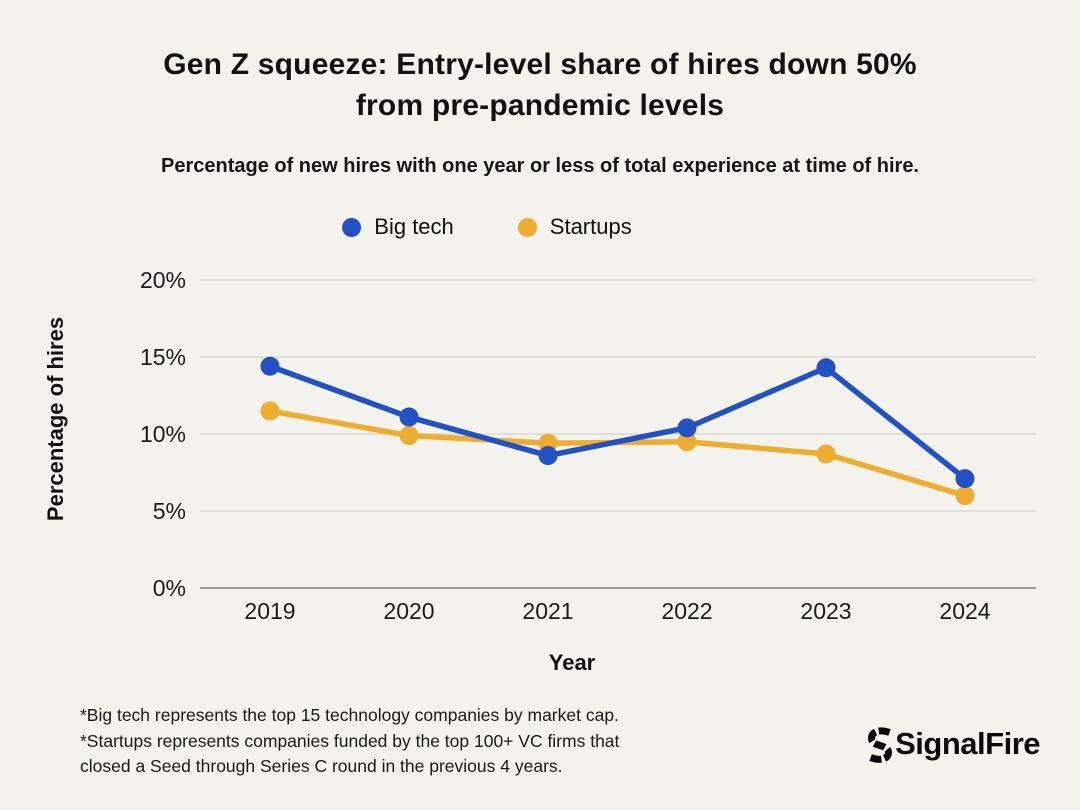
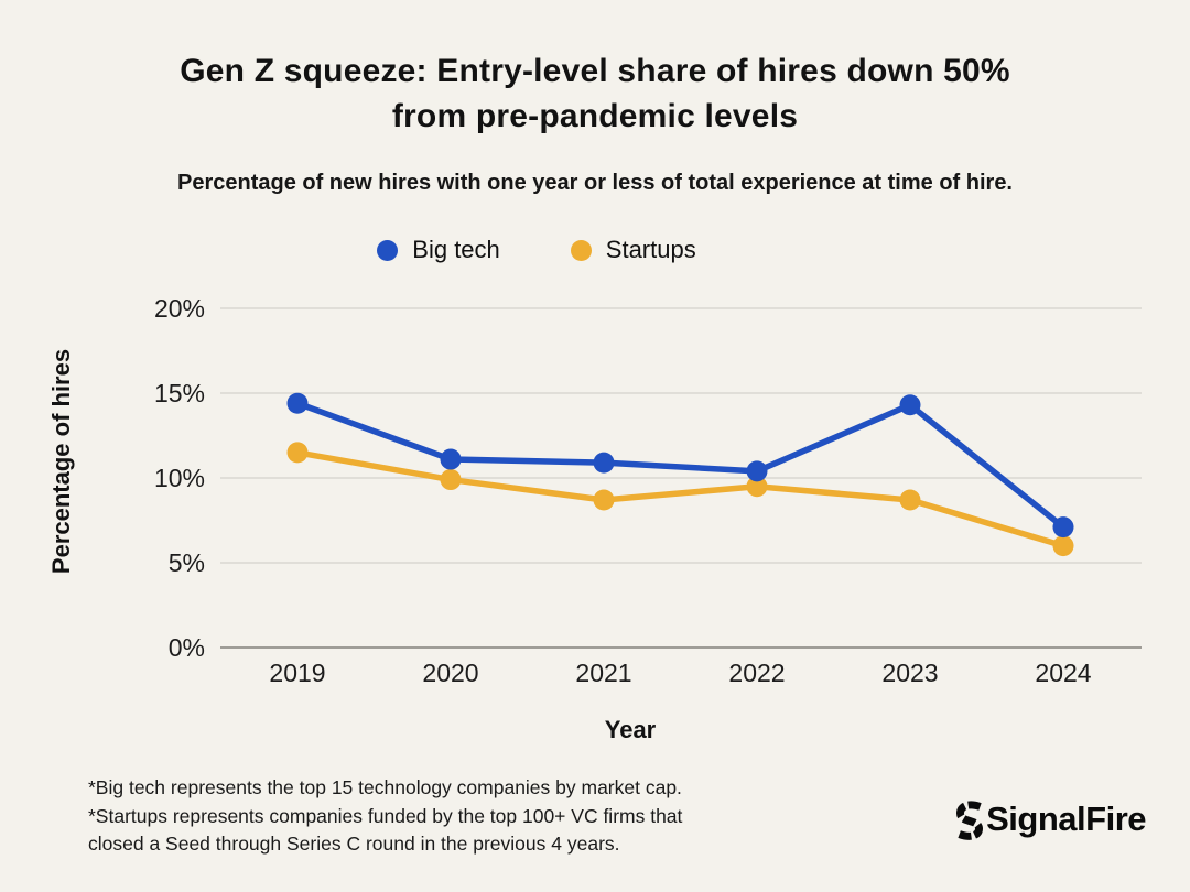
Startups/2021: 9.4% -> 8.7%
Big tech/2021: 8.6% -> 10.9%
